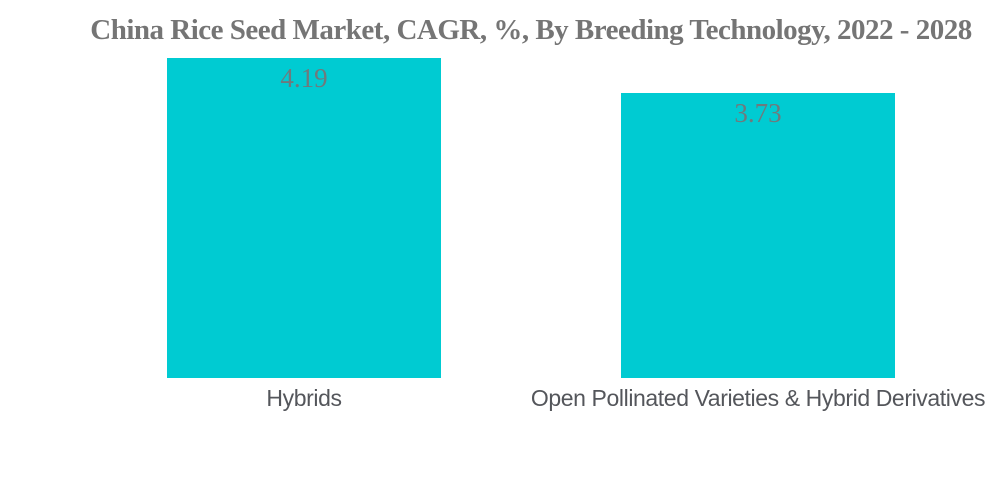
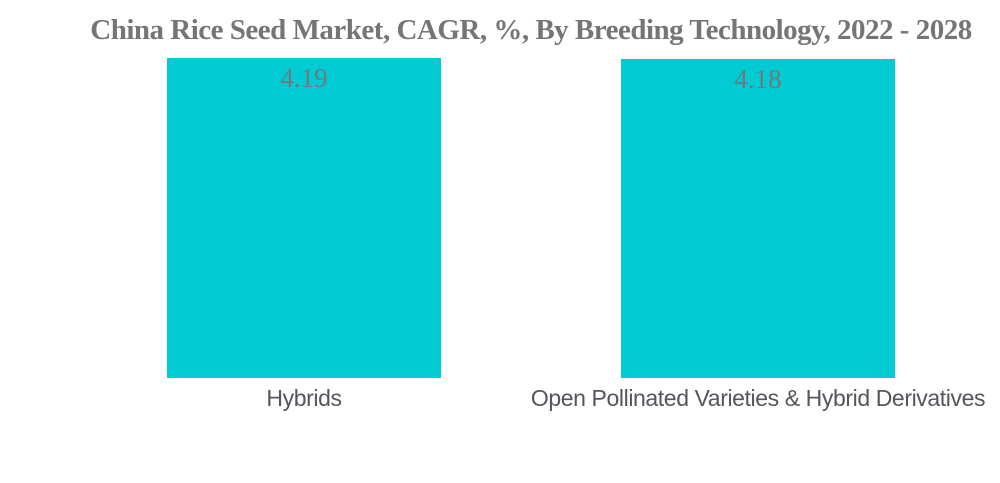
Open Pollinated Varieties & Hybrid Derivatives: 3.73 -> 4.18
